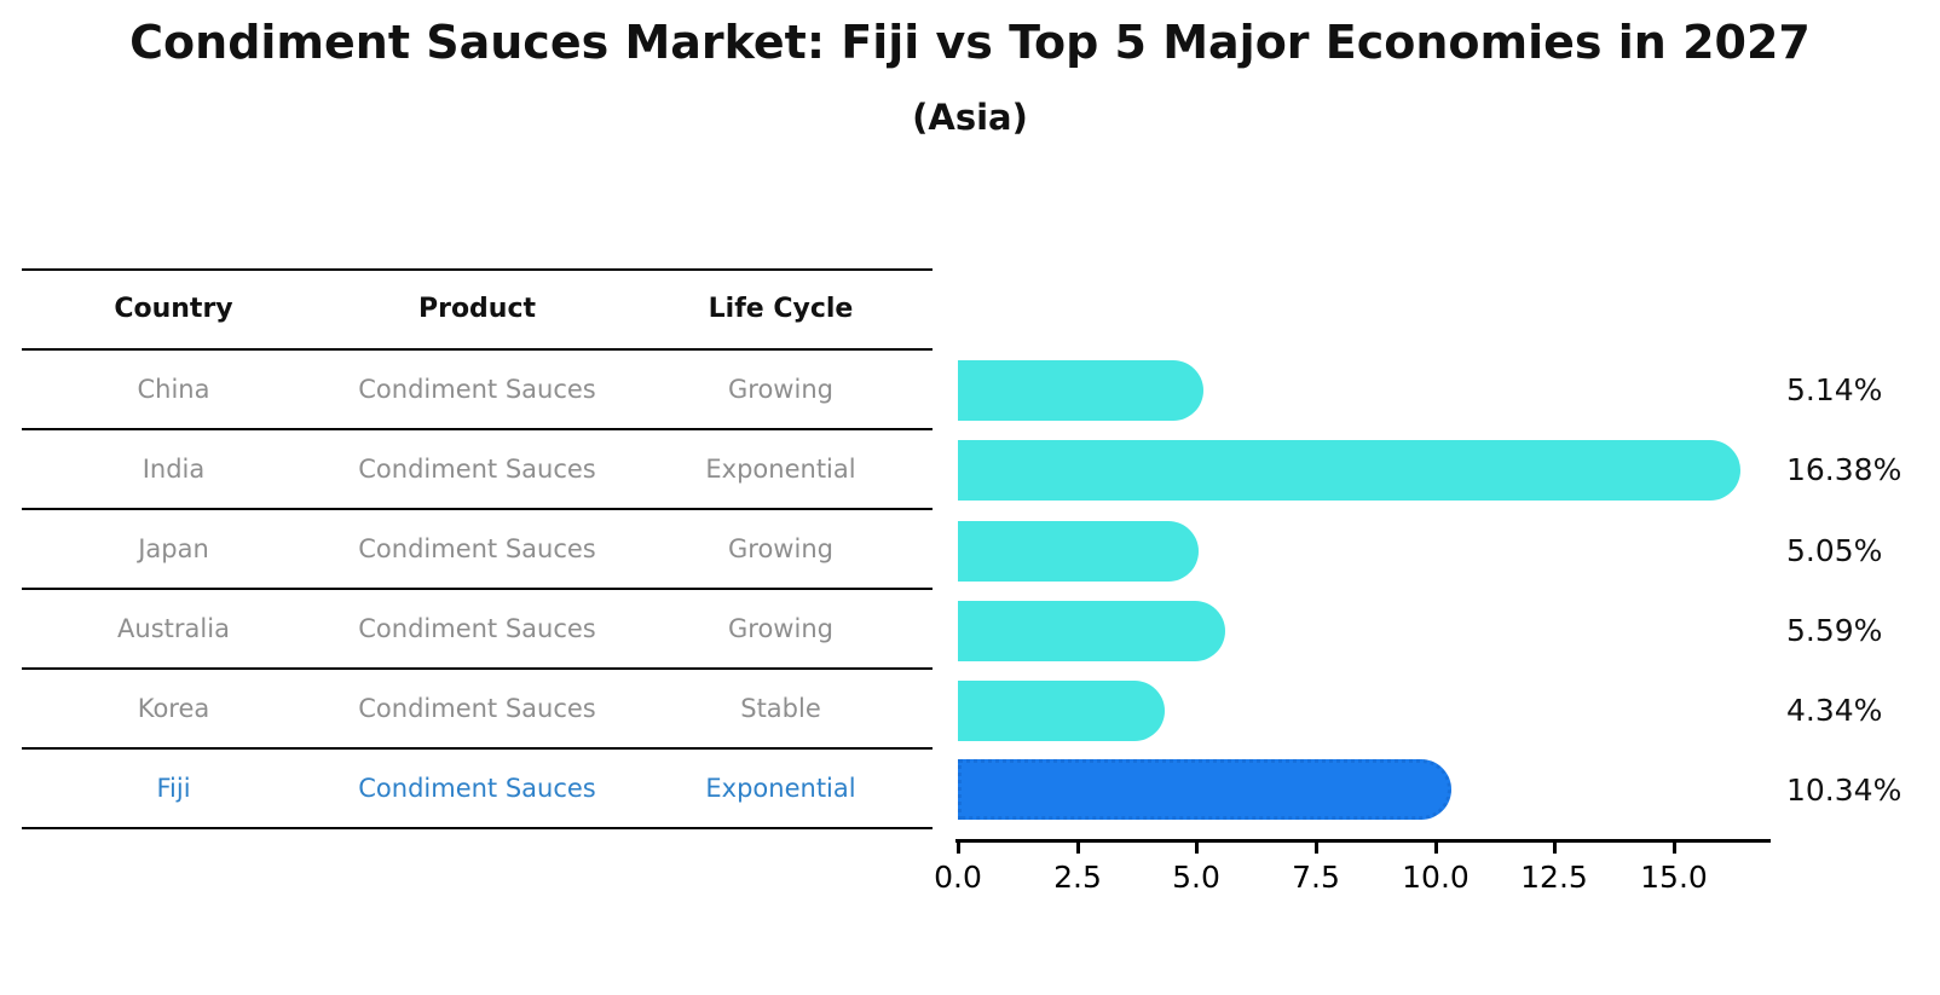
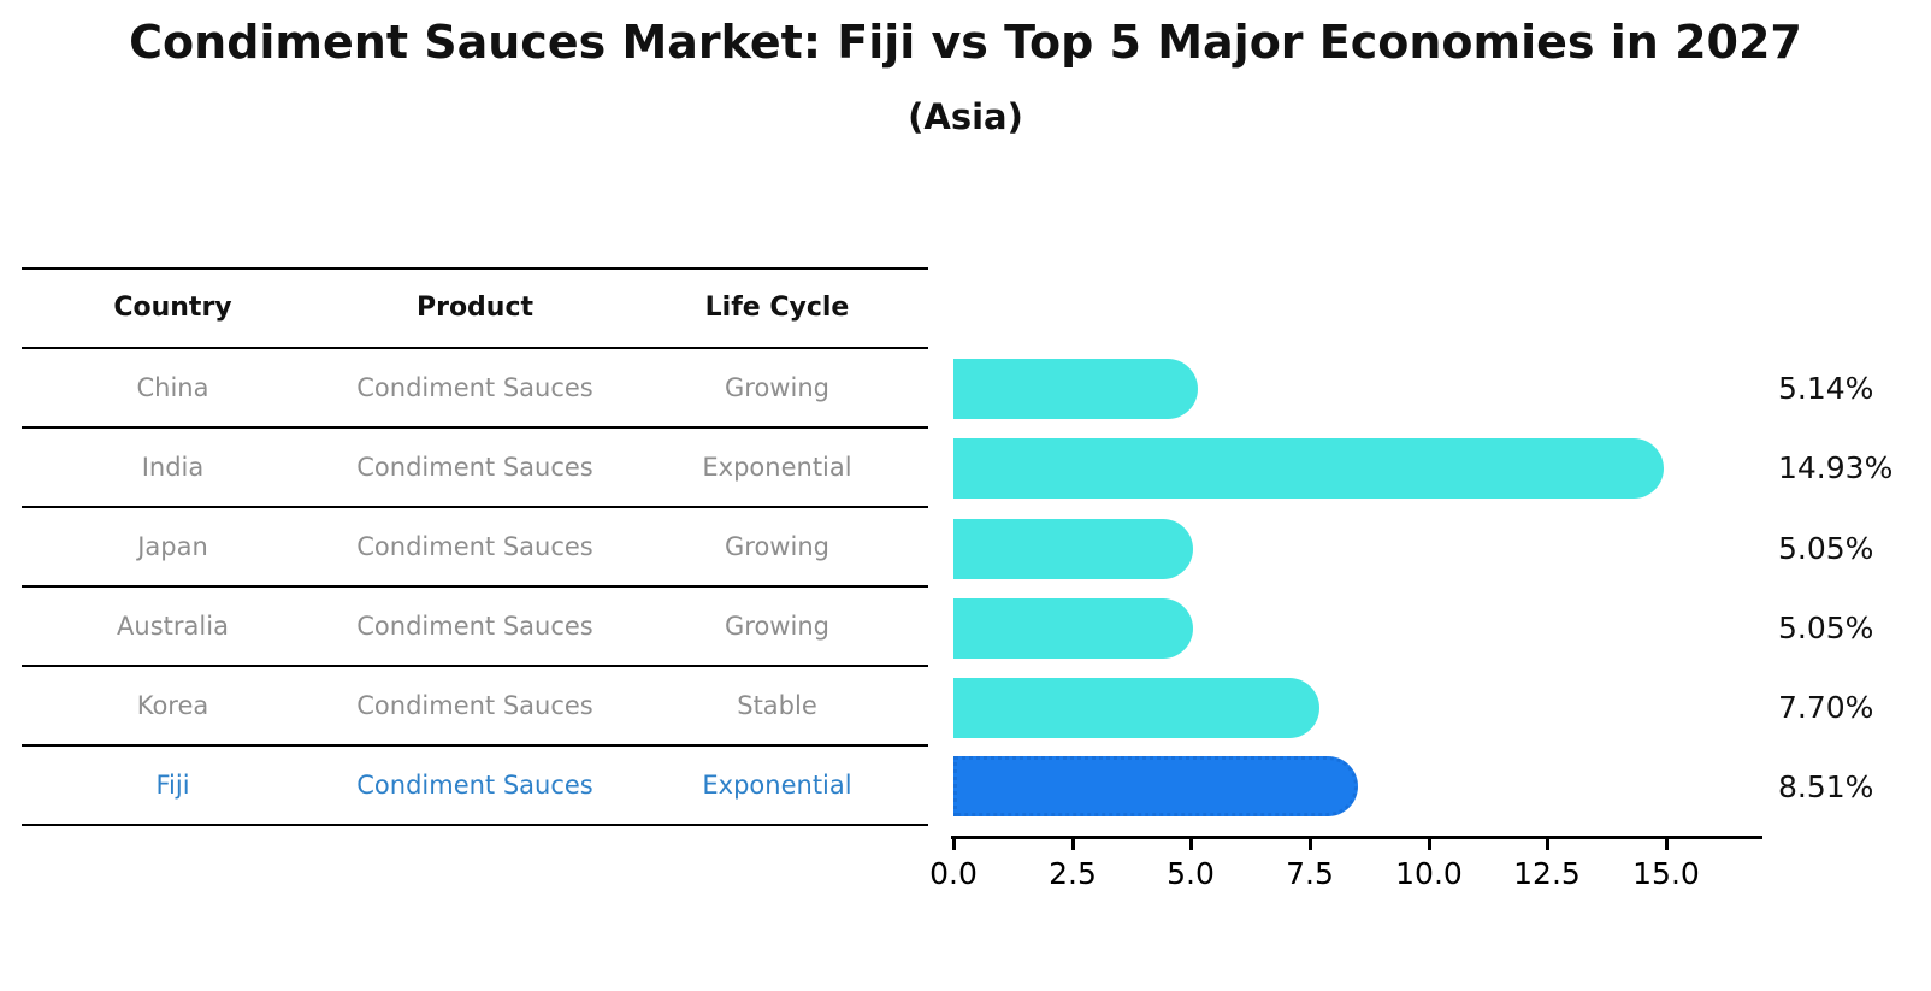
India: 16.38% -> 14.93%
Australia: 5.59% -> 5.05%
Korea: 4.34% -> 7.70%
Fiji: 10.34% -> 8.51%
